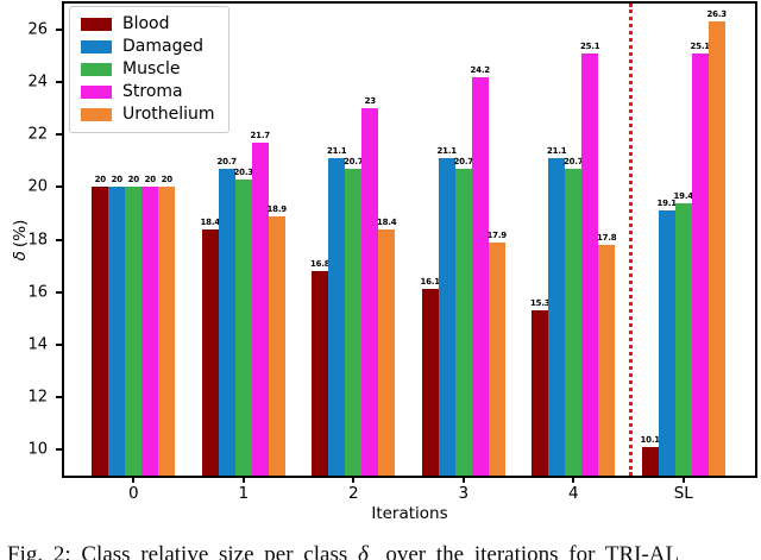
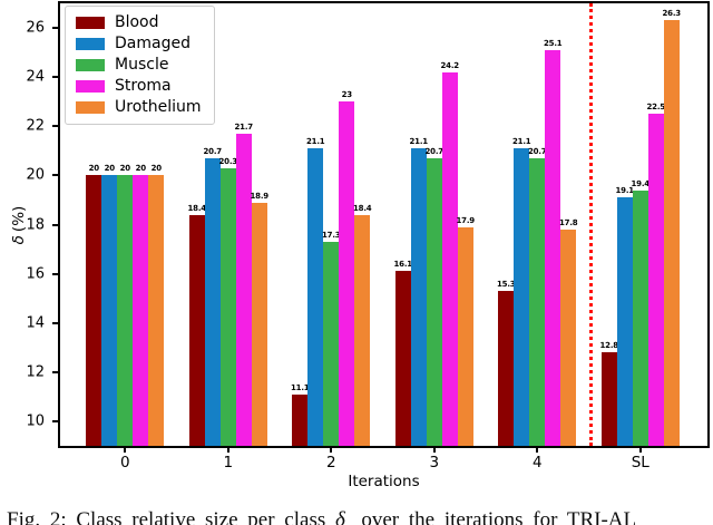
Blood/2: 16.8 -> 11.1
Muscle/2: 20.7 -> 17.3
Blood/SL: 10.1 -> 12.8
Stroma/SL: 25.1 -> 22.5
